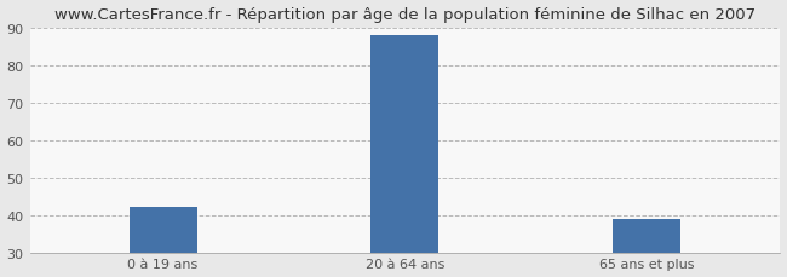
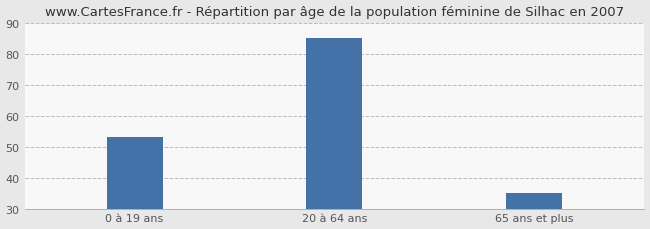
0 à 19 ans: 42 -> 53
20 à 64 ans: 88 -> 85
65 ans et plus: 39 -> 35
